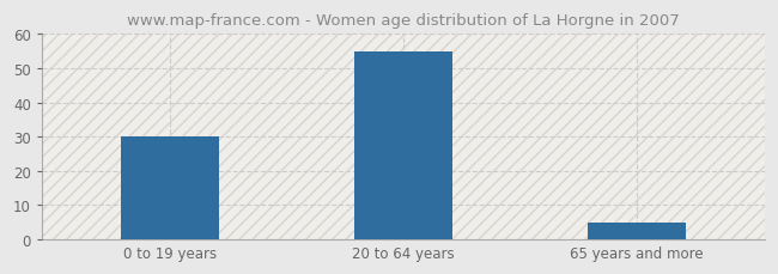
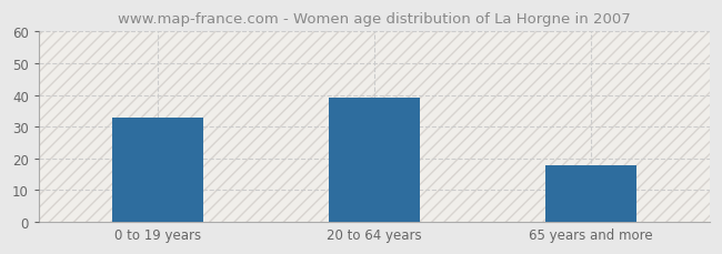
0 to 19 years: 30 -> 33
20 to 64 years: 55 -> 39
65 years and more: 5 -> 18
